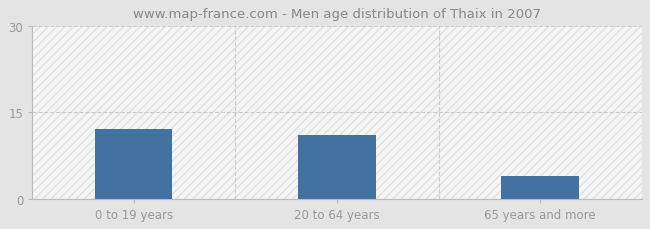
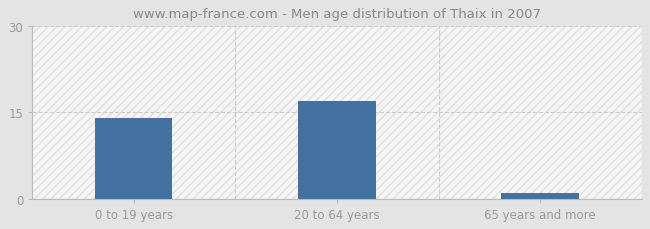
0 to 19 years: 12 -> 14
20 to 64 years: 11 -> 17
65 years and more: 4 -> 1
